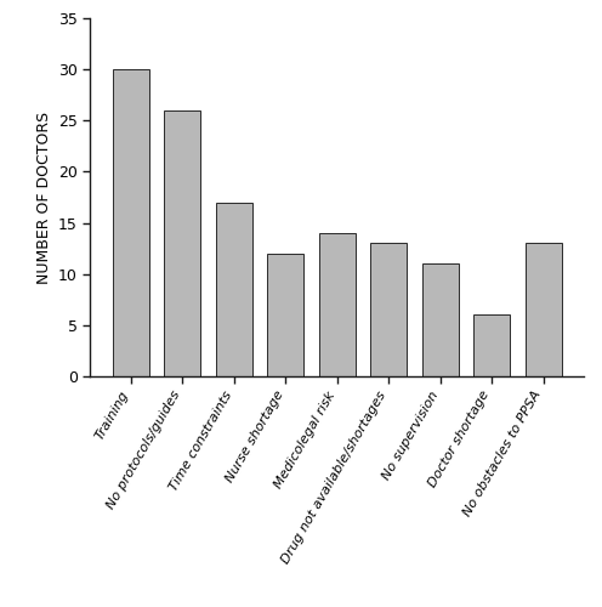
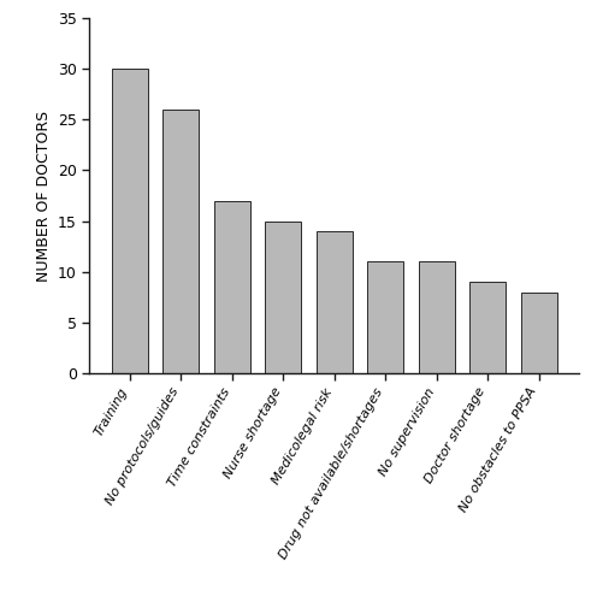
Nurse shortage: 12 -> 15
Drug not available/shortages: 13 -> 11
Doctor shortage: 6 -> 9
No obstacles to PPSA: 13 -> 8
